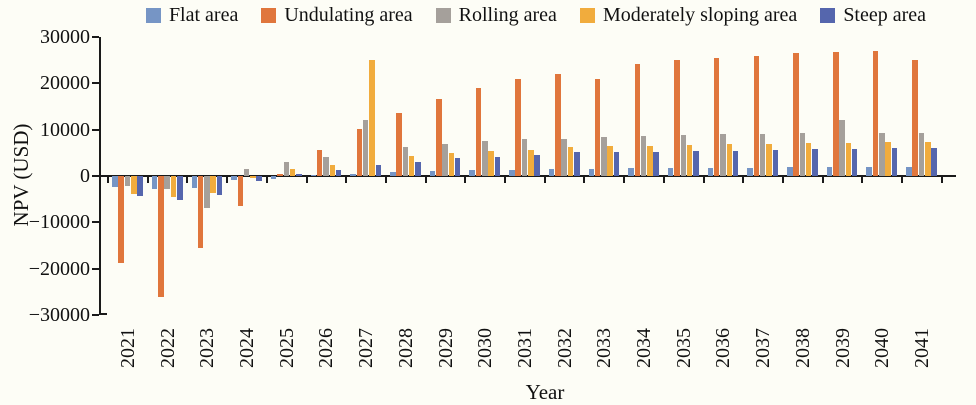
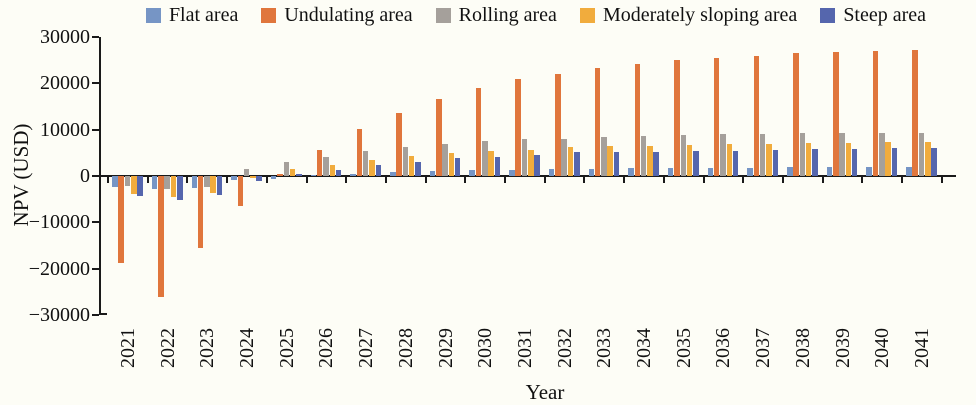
Rolling area/2023: -7000 -> -2000
Rolling area/2027: 12000 -> 6000
Moderately sloping area/2027: 25000 -> 4000
Undulating area/2033: 21000 -> 23000
Rolling area/2039: 12000 -> 9000
Undulating area/2041: 25000 -> 27000
